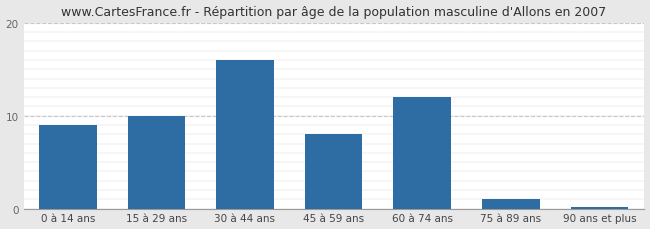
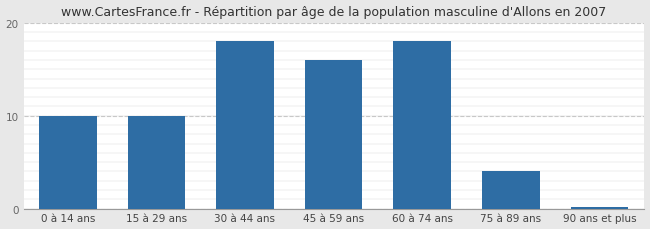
0 à 14 ans: 9.0 -> 10.0
30 à 44 ans: 16.0 -> 18.0
45 à 59 ans: 8.0 -> 16.0
60 à 74 ans: 12.0 -> 18.0
75 à 89 ans: 1.0 -> 4.0
